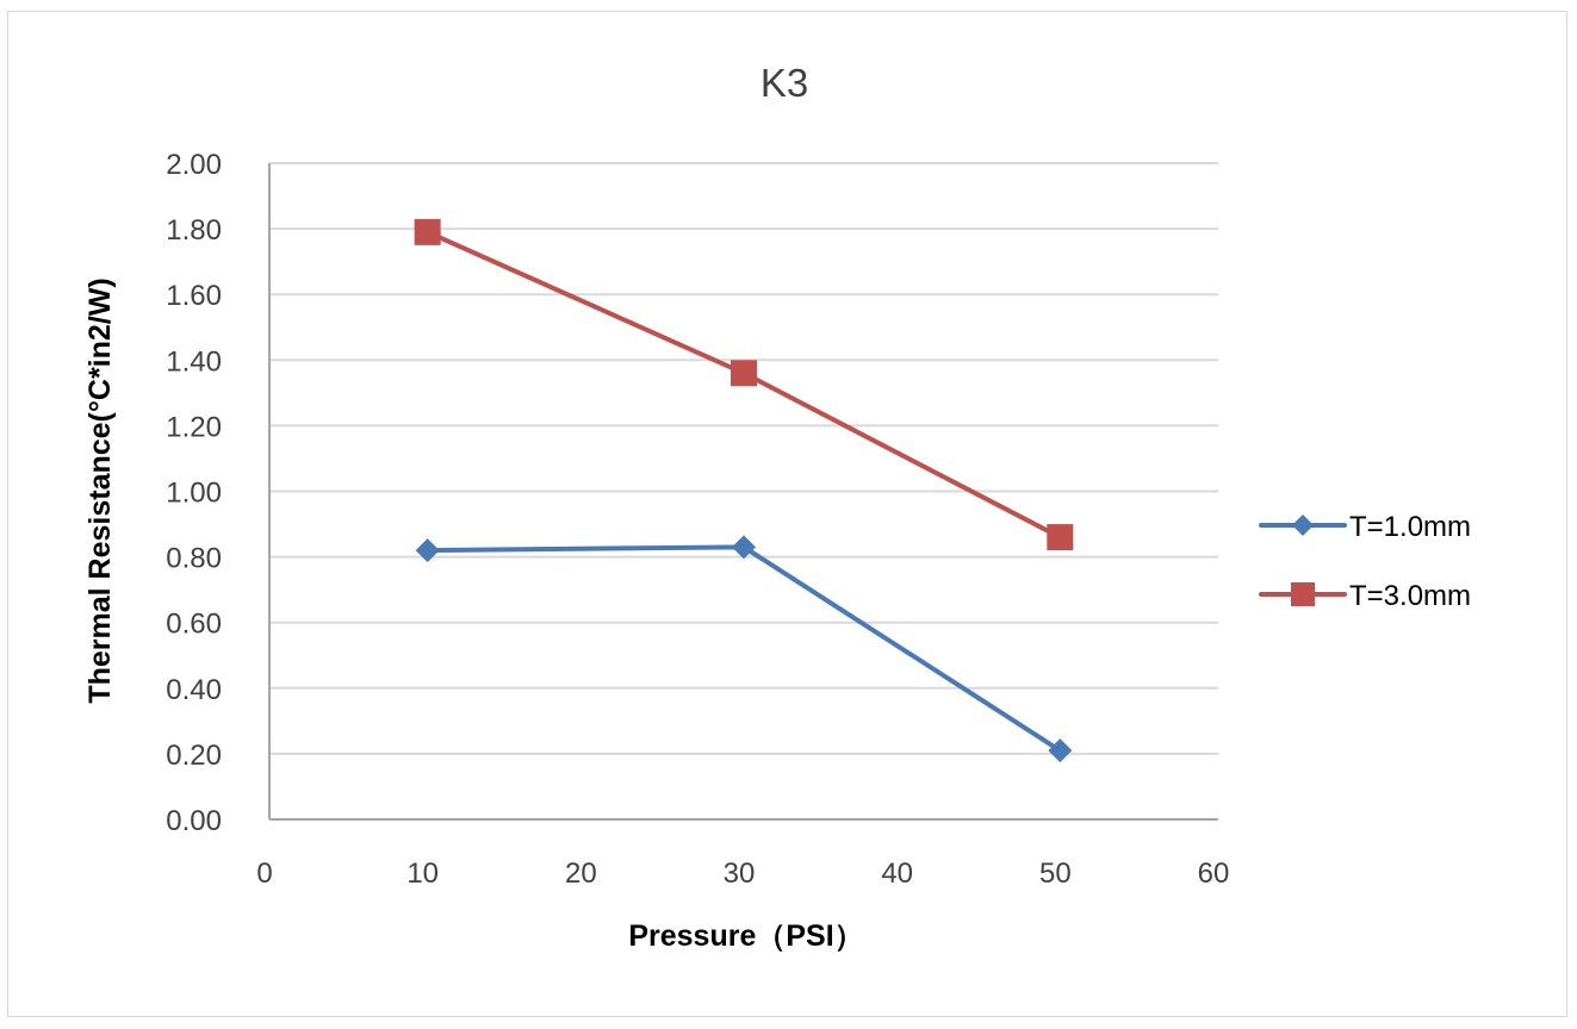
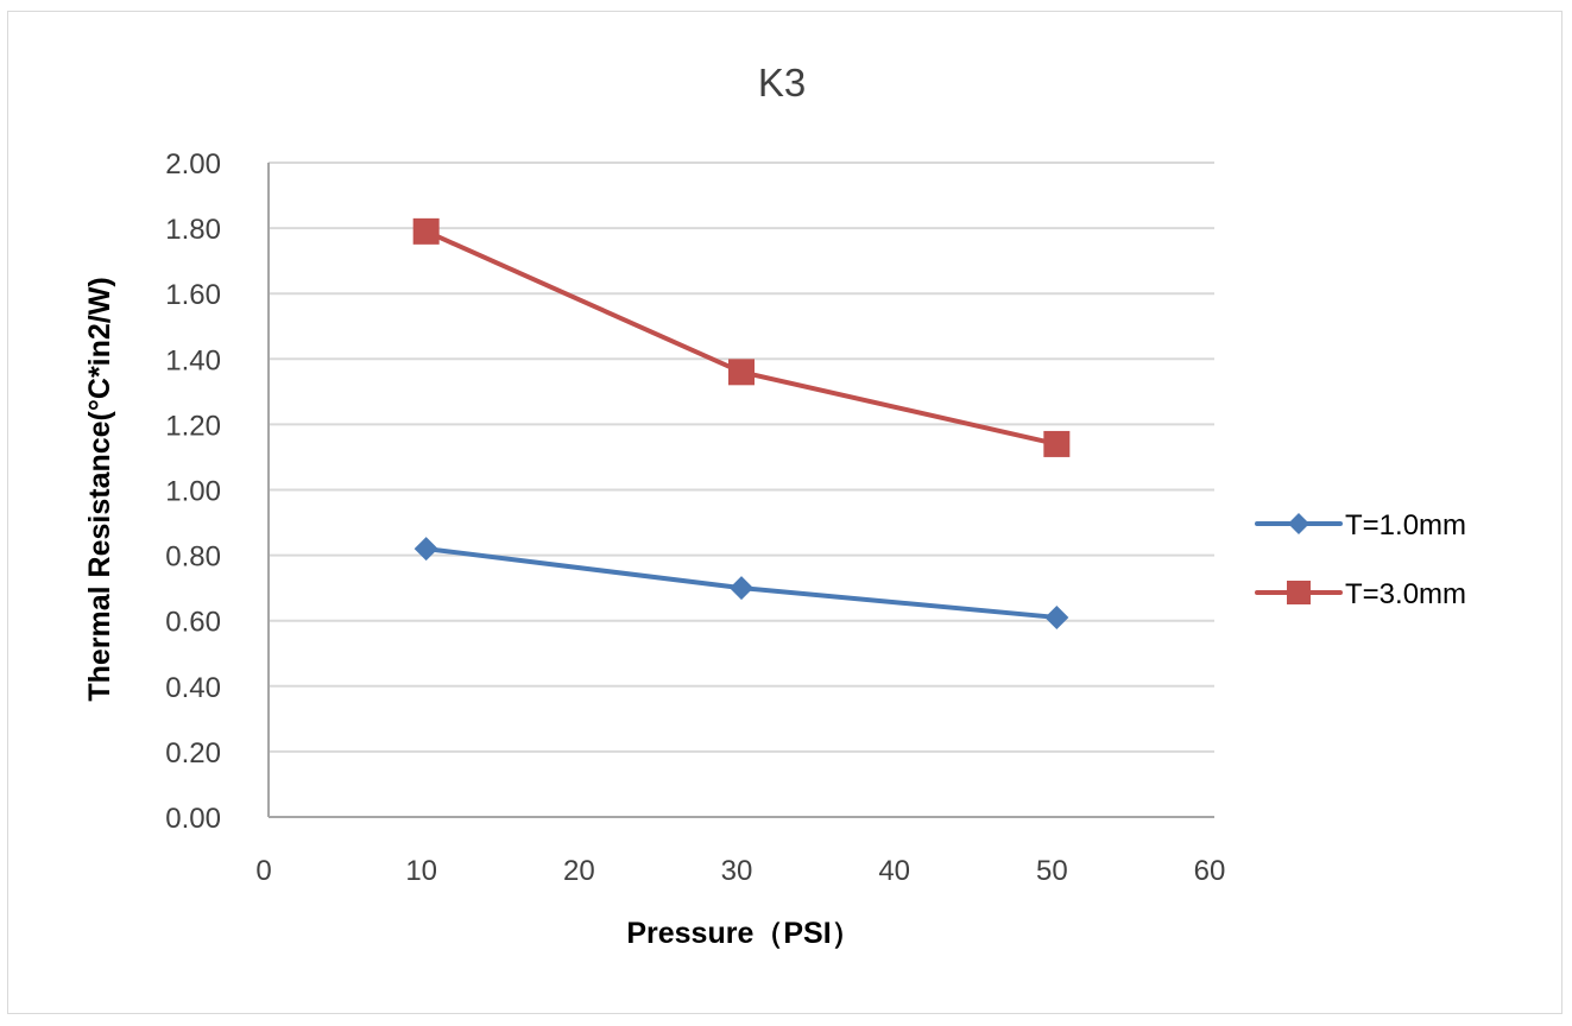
T=1.0mm/30: 0.83 -> 0.70
T=1.0mm/50: 0.21 -> 0.61
T=3.0mm/50: 0.86 -> 1.14
